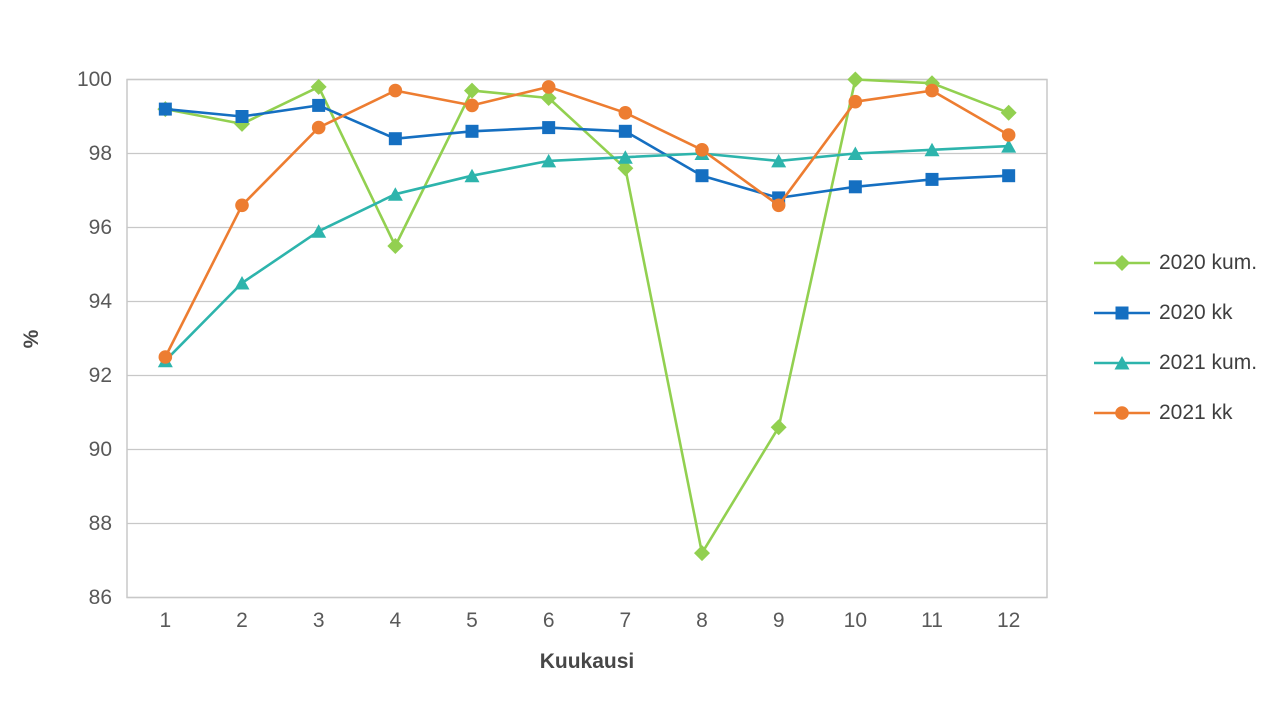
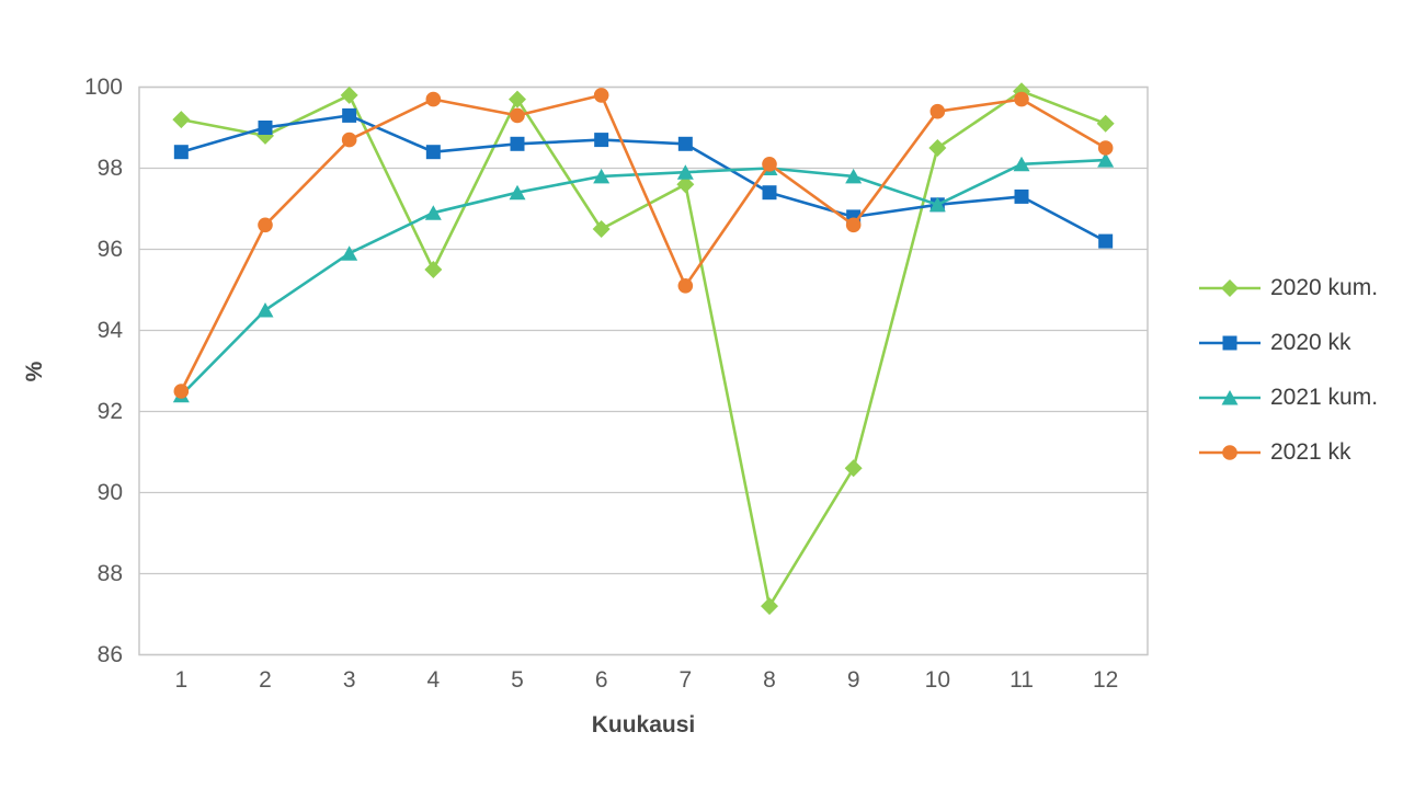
2020 kk/1: 99.2 -> 98.4
2020 kum./6: 99.5 -> 96.5
2021 kk/7: 99.1 -> 95.1
2020 kum./10: 100.0 -> 98.5
2021 kum./10: 98.0 -> 97.1
2020 kk/12: 97.4 -> 96.2
